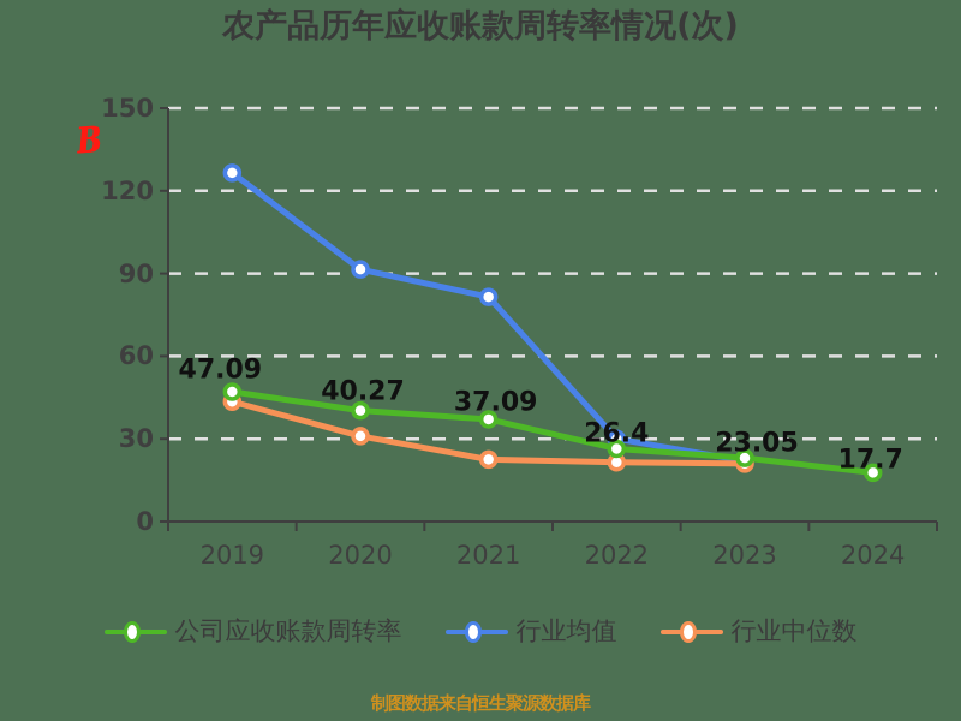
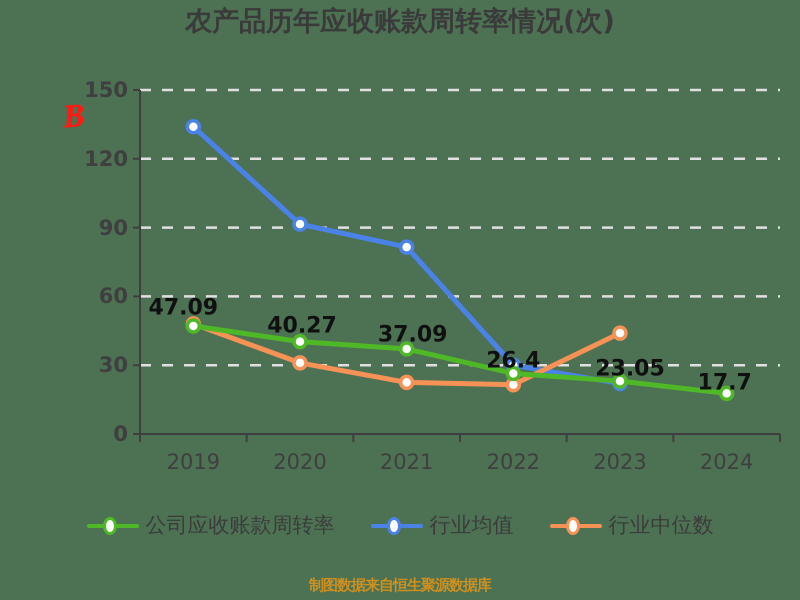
行业均值/2019: 126 -> 134
行业中位数/2019: 44 -> 48
行业中位数/2023: 21 -> 44
